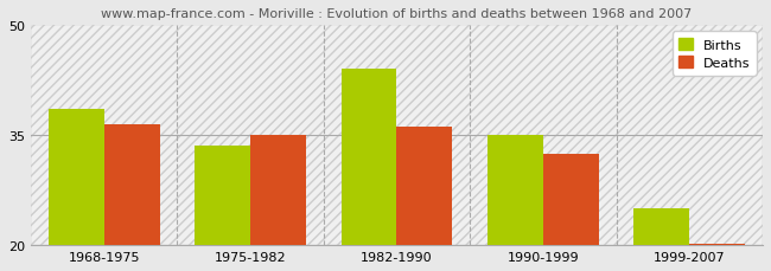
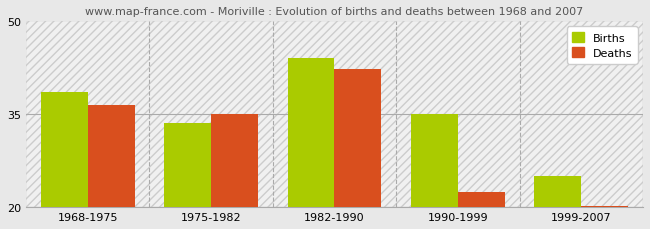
Deaths/1982-1990: 36.2 -> 42.2
Deaths/1990-1999: 32.5 -> 22.4
